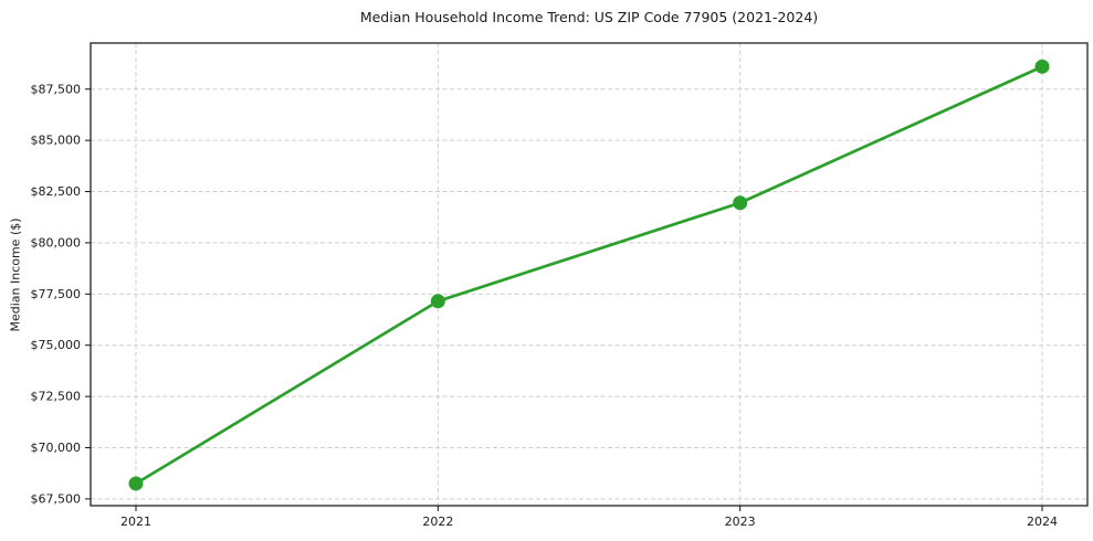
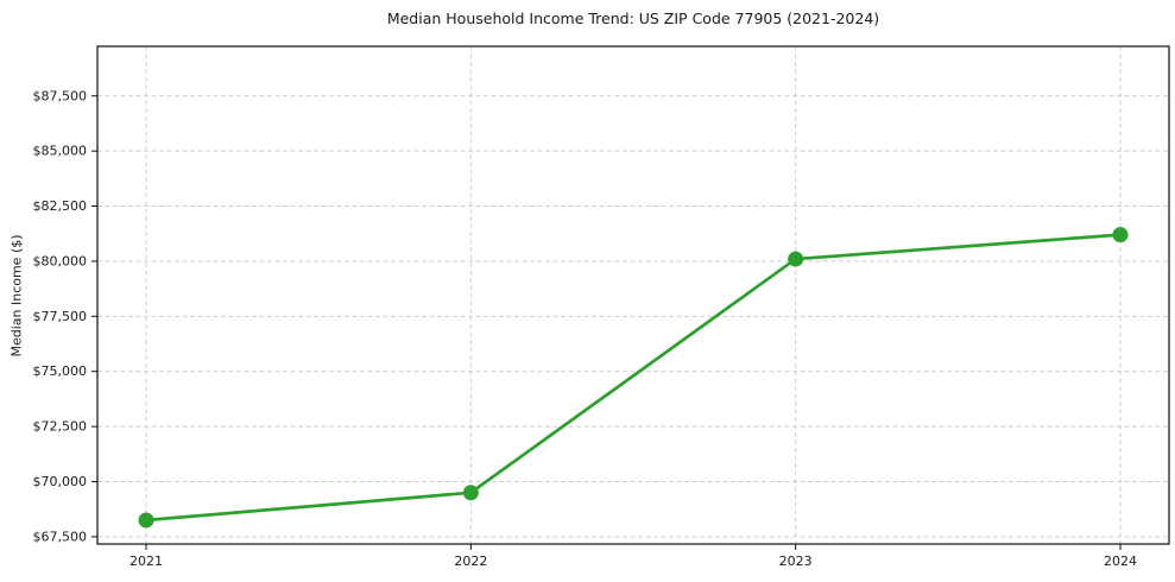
2022: $77200 -> $69500
2023: $82000 -> $80100
2024: $88600 -> $81200
